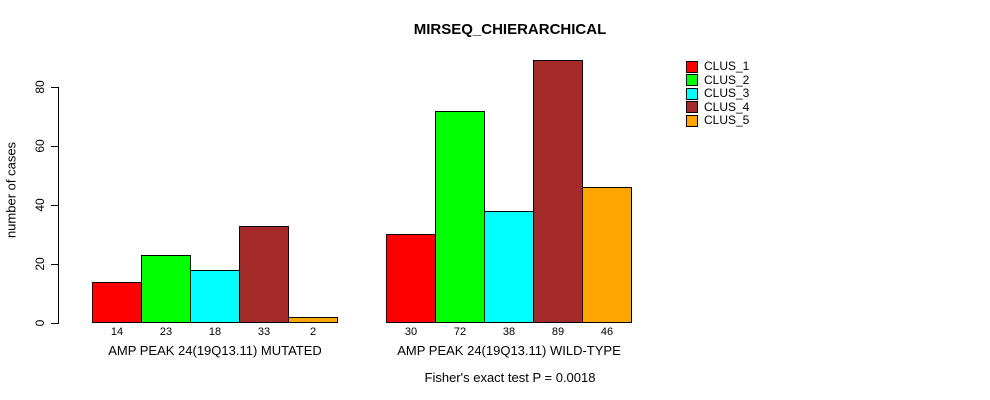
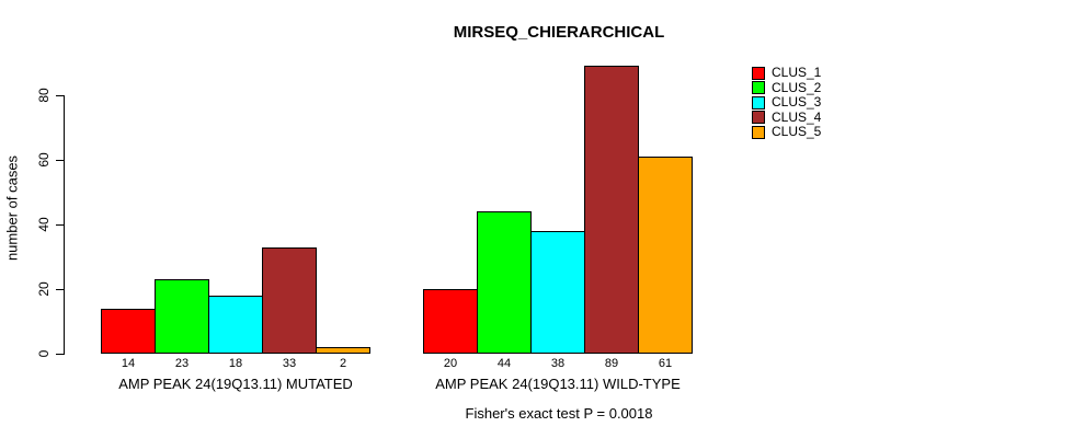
CLUS_1/AMP PEAK 24(19Q13.11) WILD-TYPE: 30 -> 20
CLUS_2/AMP PEAK 24(19Q13.11) WILD-TYPE: 72 -> 44
CLUS_5/AMP PEAK 24(19Q13.11) WILD-TYPE: 46 -> 61
